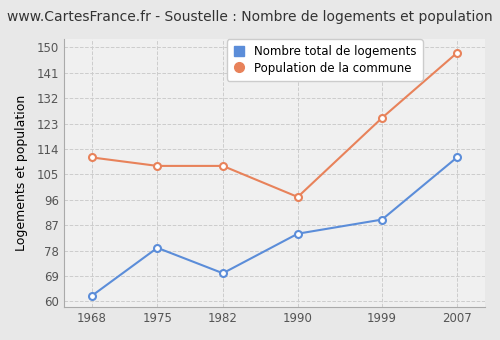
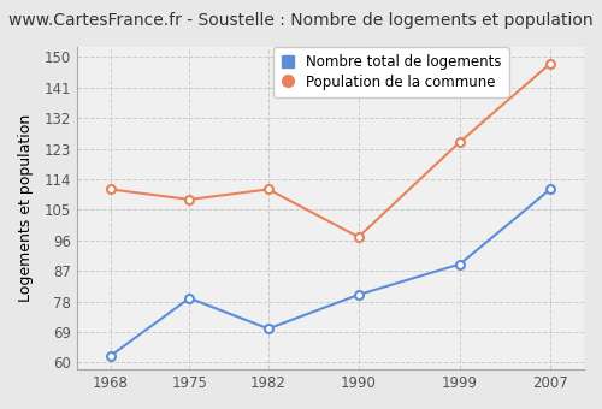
Population de la commune/1982: 108 -> 111
Nombre total de logements/1990: 84 -> 80
